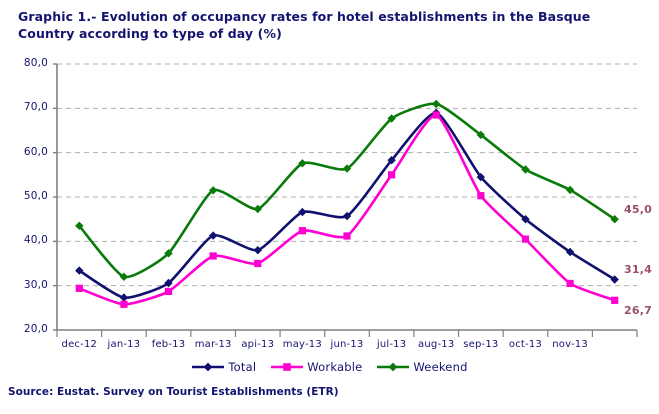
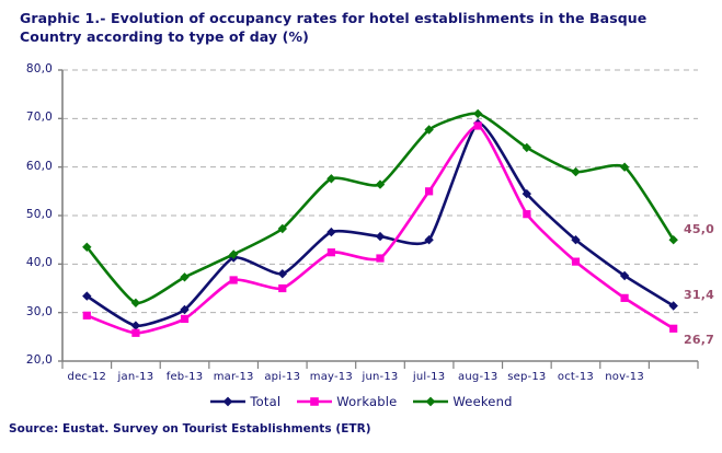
Weekend/mar-13: 52 -> 42
Total/jul-13: 58 -> 45
Weekend/oct-13: 56 -> 59
Workable/nov-13: 30 -> 33
Weekend/nov-13: 52 -> 60
